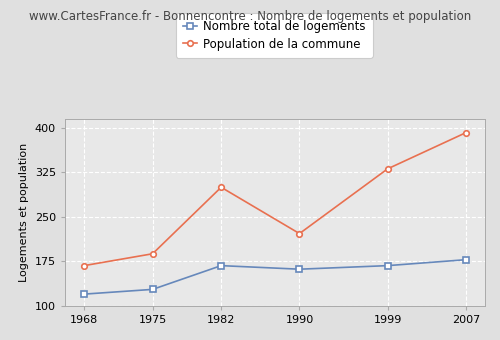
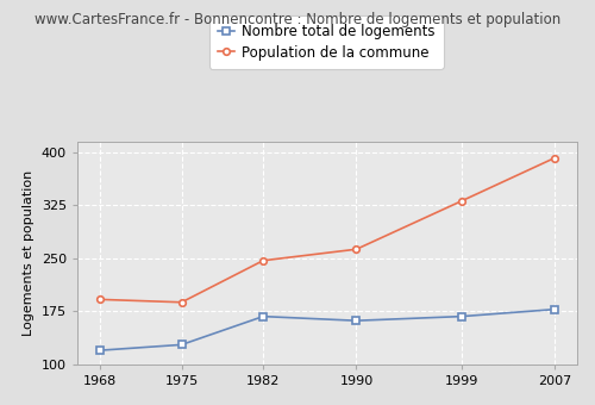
Population de la commune/1968: 168 -> 192
Population de la commune/1982: 300 -> 247
Population de la commune/1990: 222 -> 263
